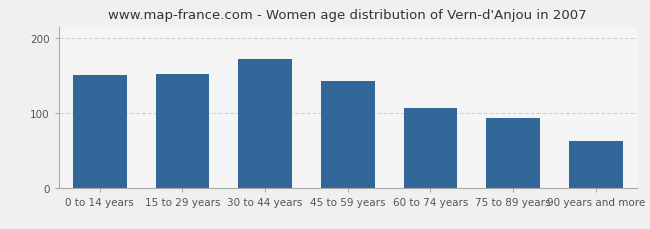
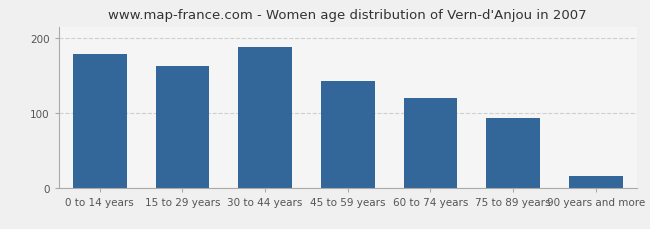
0 to 14 years: 150 -> 178
15 to 29 years: 152 -> 163
30 to 44 years: 172 -> 188
60 to 74 years: 106 -> 120
90 years and more: 62 -> 15
